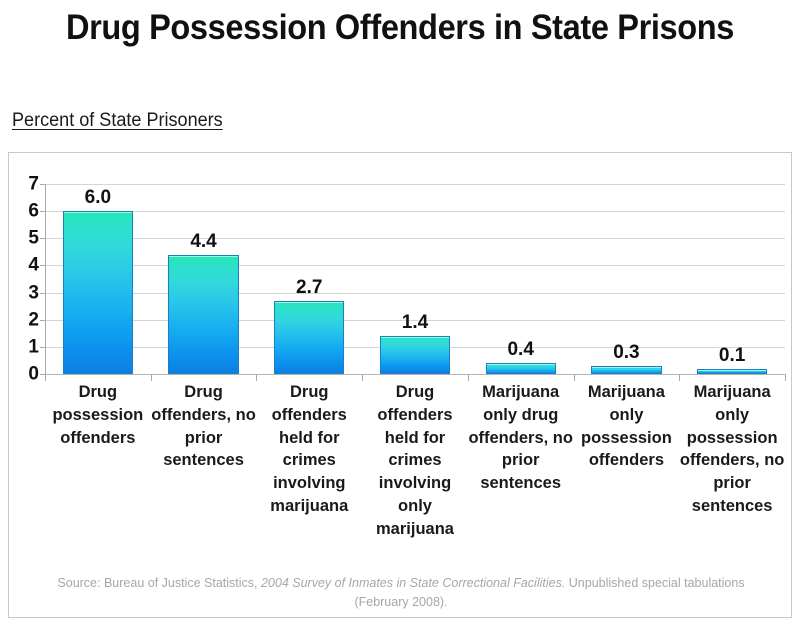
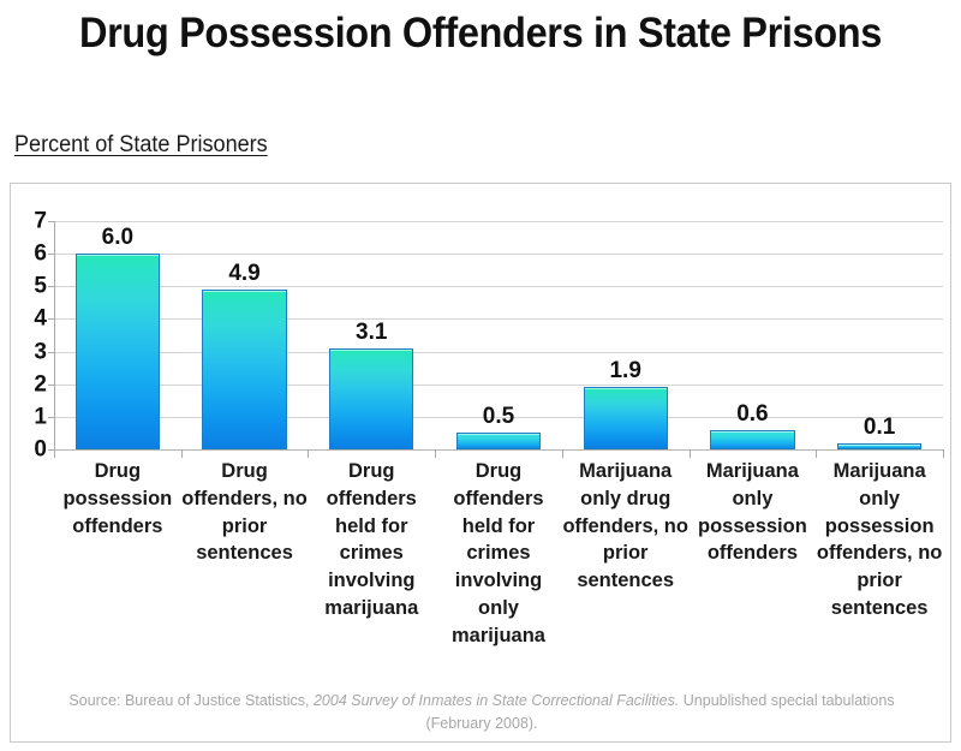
Drug offenders, no prior sentences: 4.4 -> 4.9
Drug offenders held for crimes involving marijuana: 2.7 -> 3.1
Drug offenders held for crimes involving only marijuana: 1.4 -> 0.5
Marijuana only drug offenders, no prior sentences: 0.4 -> 1.9
Marijuana only possession offenders: 0.3 -> 0.6
